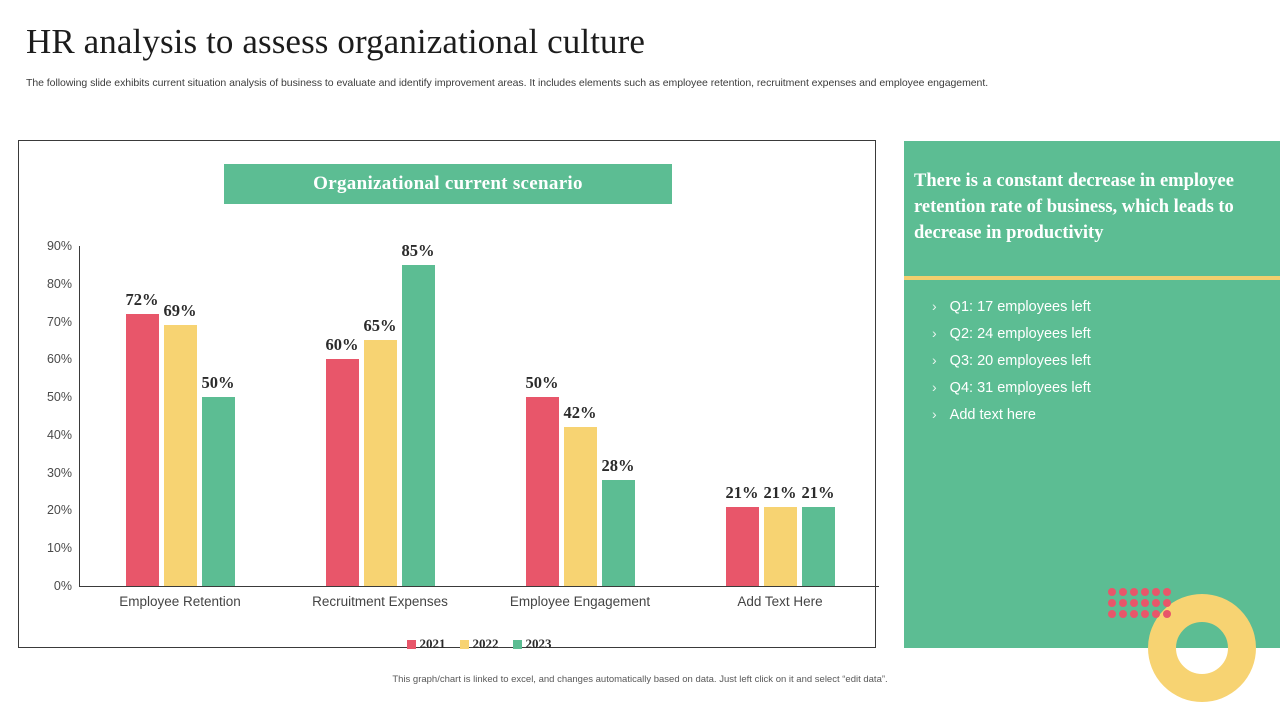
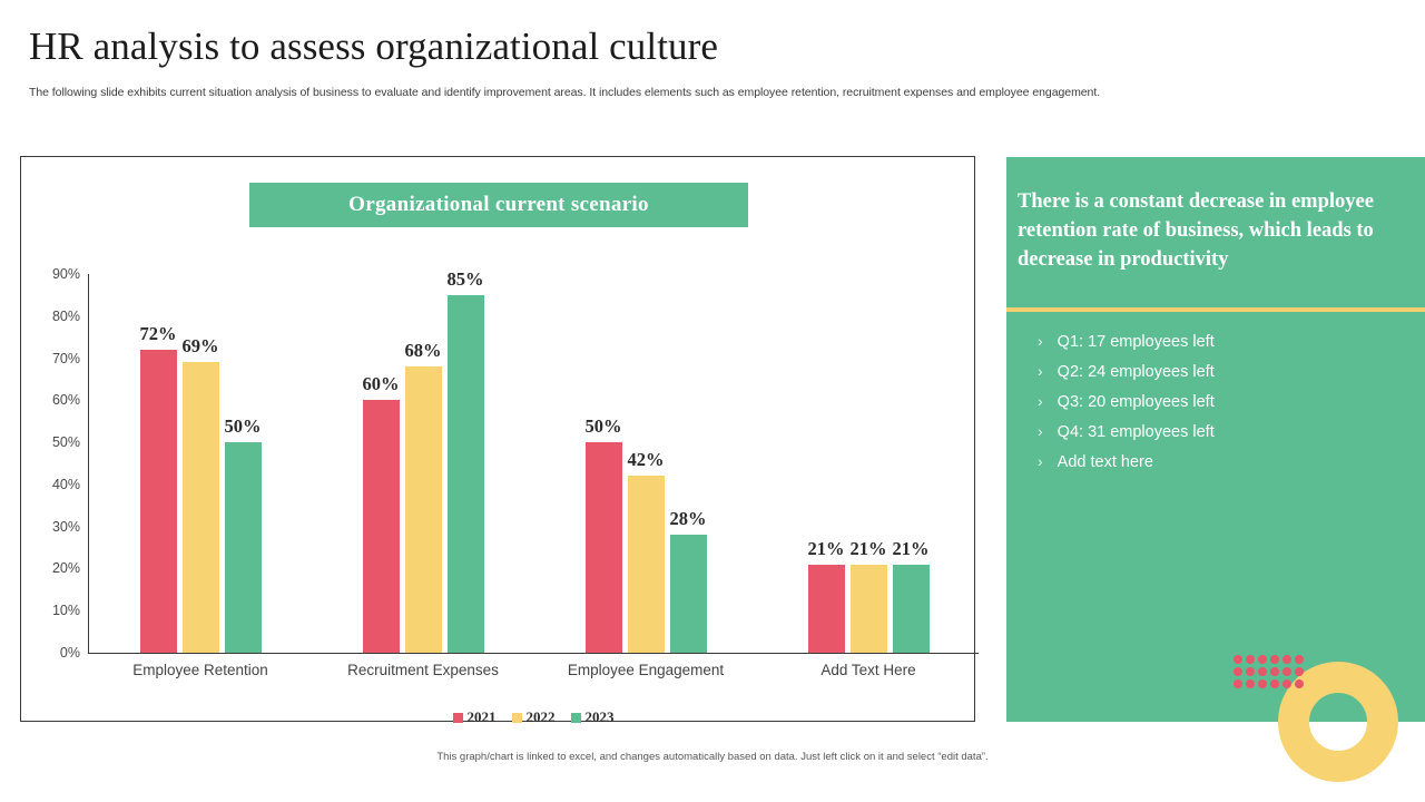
2022/Recruitment Expenses: 65% -> 68%
